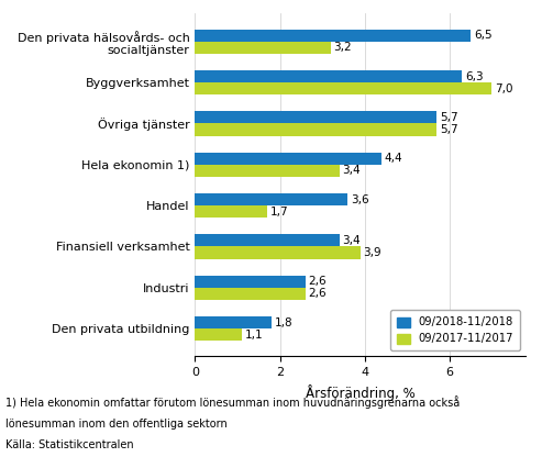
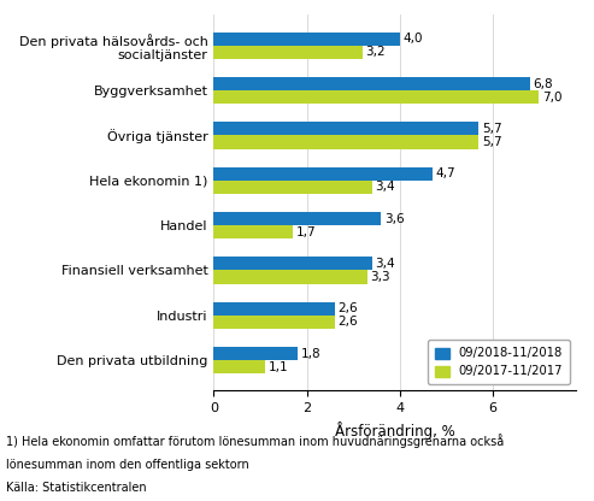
09/2018-11/2018/Den privata hälsovårds- och socialtjänster: 6,5 -> 4,0
09/2018-11/2018/Byggverksamhet: 6,3 -> 6,8
09/2018-11/2018/Hela ekonomin 1): 4,4 -> 4,7
09/2017-11/2017/Finansiell verksamhet: 3,9 -> 3,3
